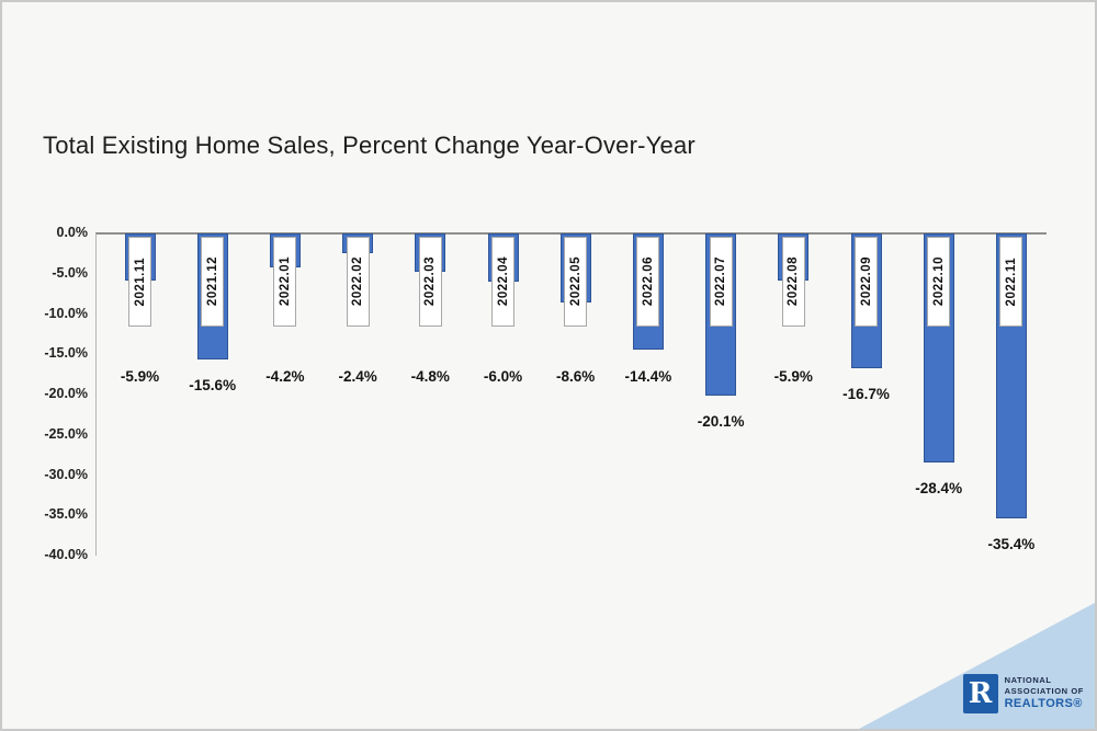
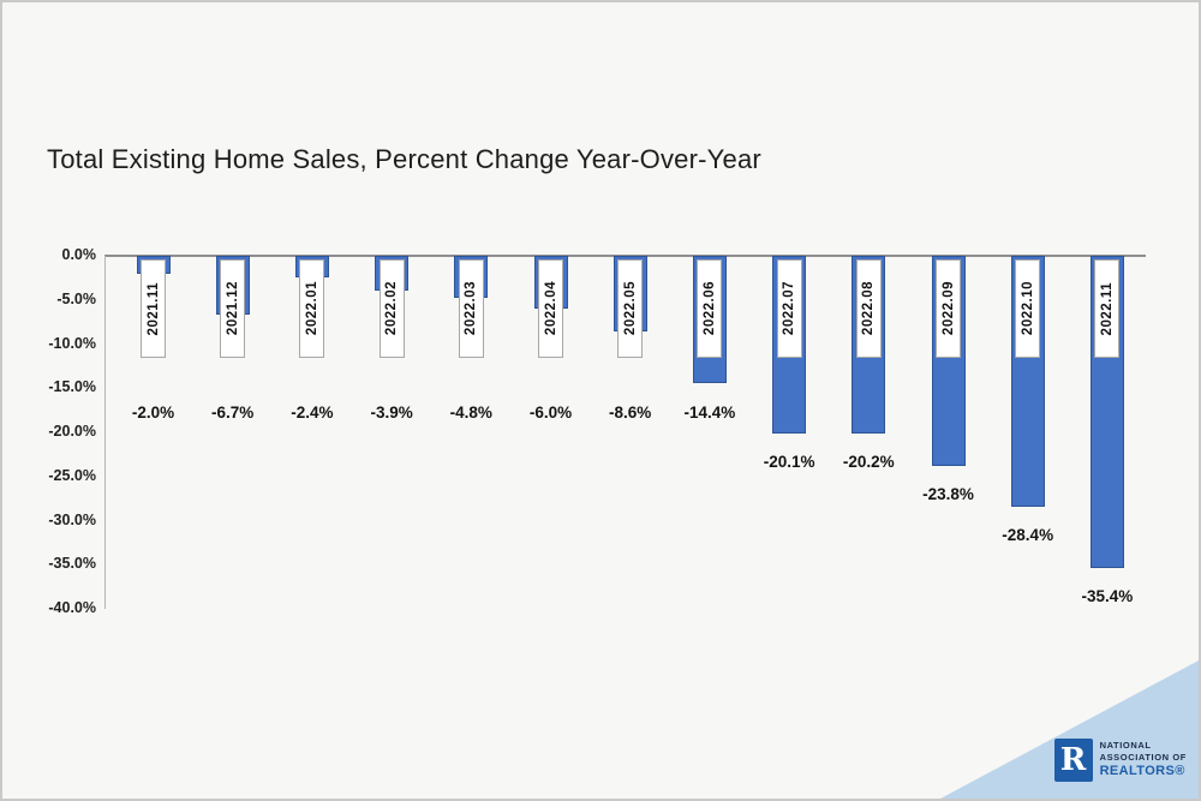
2021.11: -5.9% -> -2.0%
2021.12: -15.6% -> -6.7%
2022.01: -4.2% -> -2.4%
2022.02: -2.4% -> -3.9%
2022.08: -5.9% -> -20.2%
2022.09: -16.7% -> -23.8%
